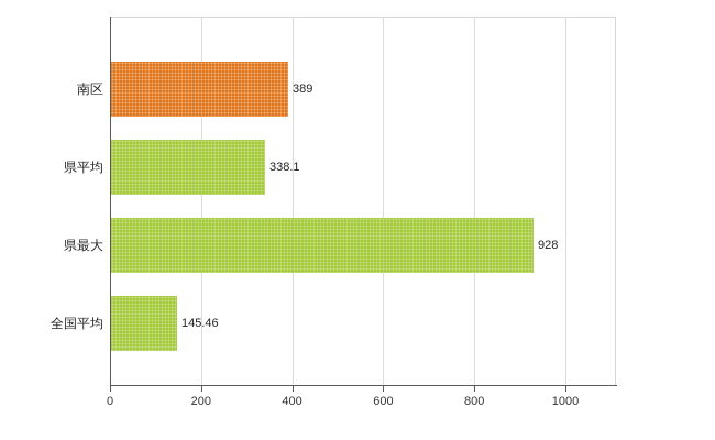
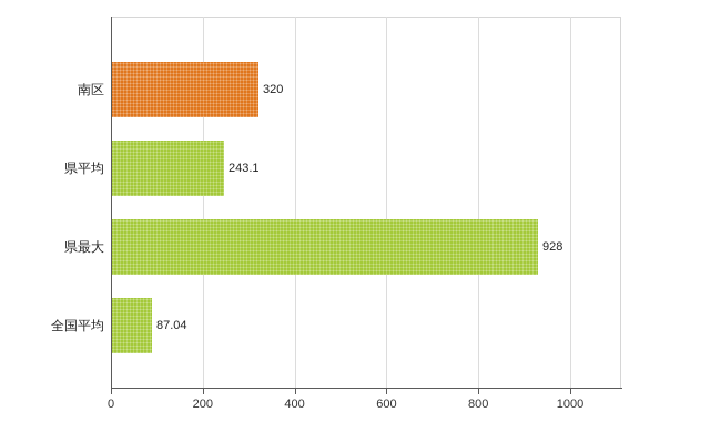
南区: 389 -> 320
県平均: 338.1 -> 243.1
全国平均: 145.46 -> 87.04
